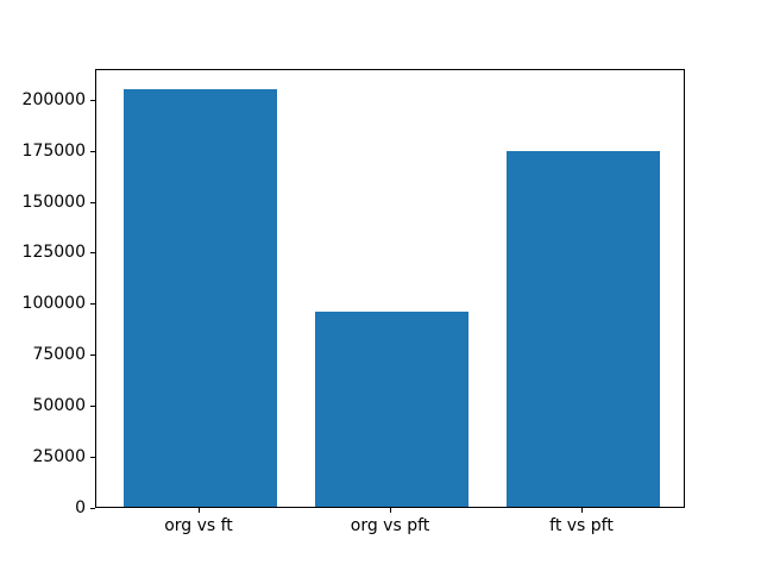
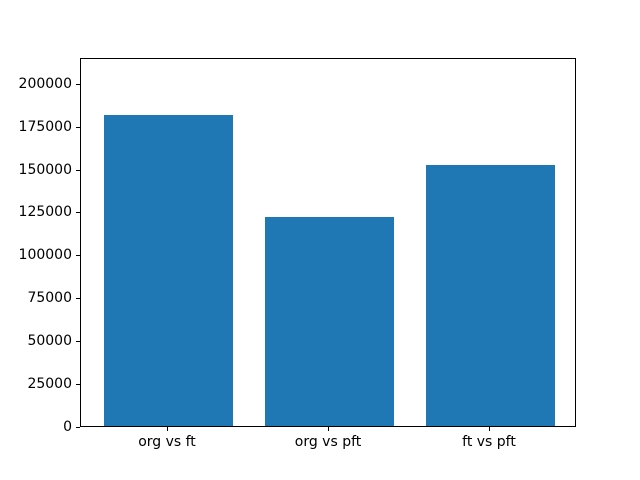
org vs ft: 204000 -> 181000
org vs pft: 96000 -> 122000
ft vs pft: 174000 -> 152000
